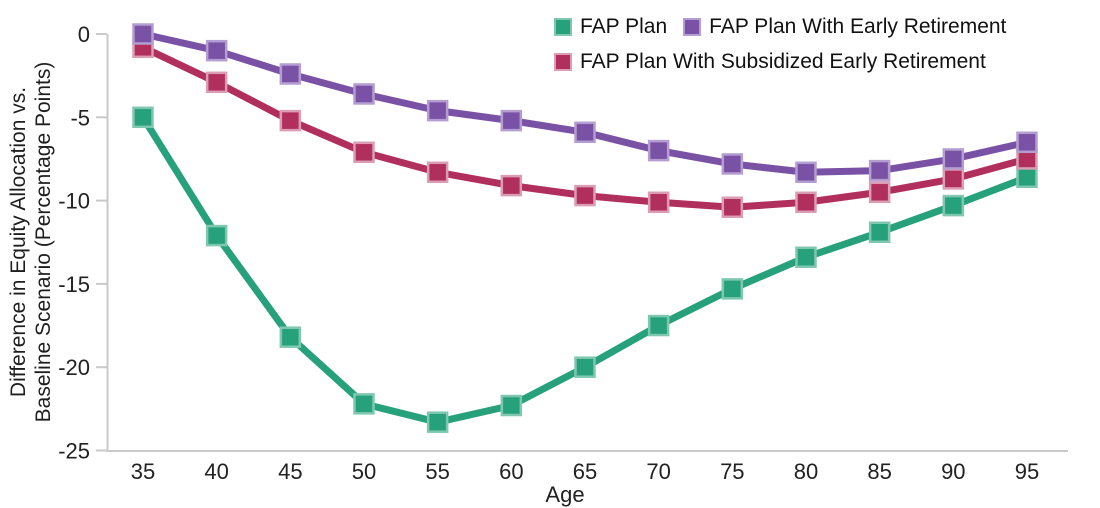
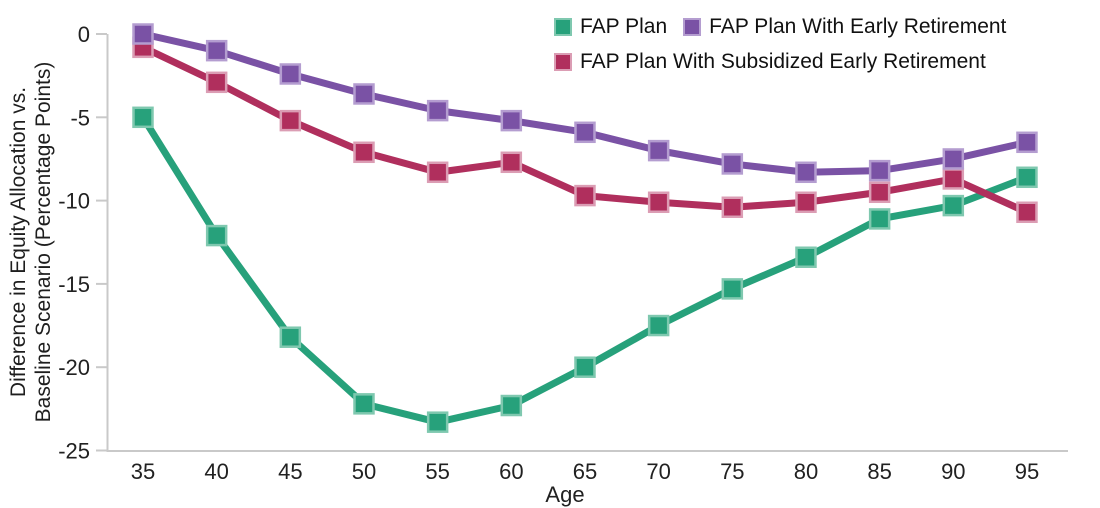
FAP Plan With Subsidized Early Retirement/60: -9.1 -> -7.7
FAP Plan/85: -11.9 -> -11.1
FAP Plan With Subsidized Early Retirement/95: -7.5 -> -10.7
